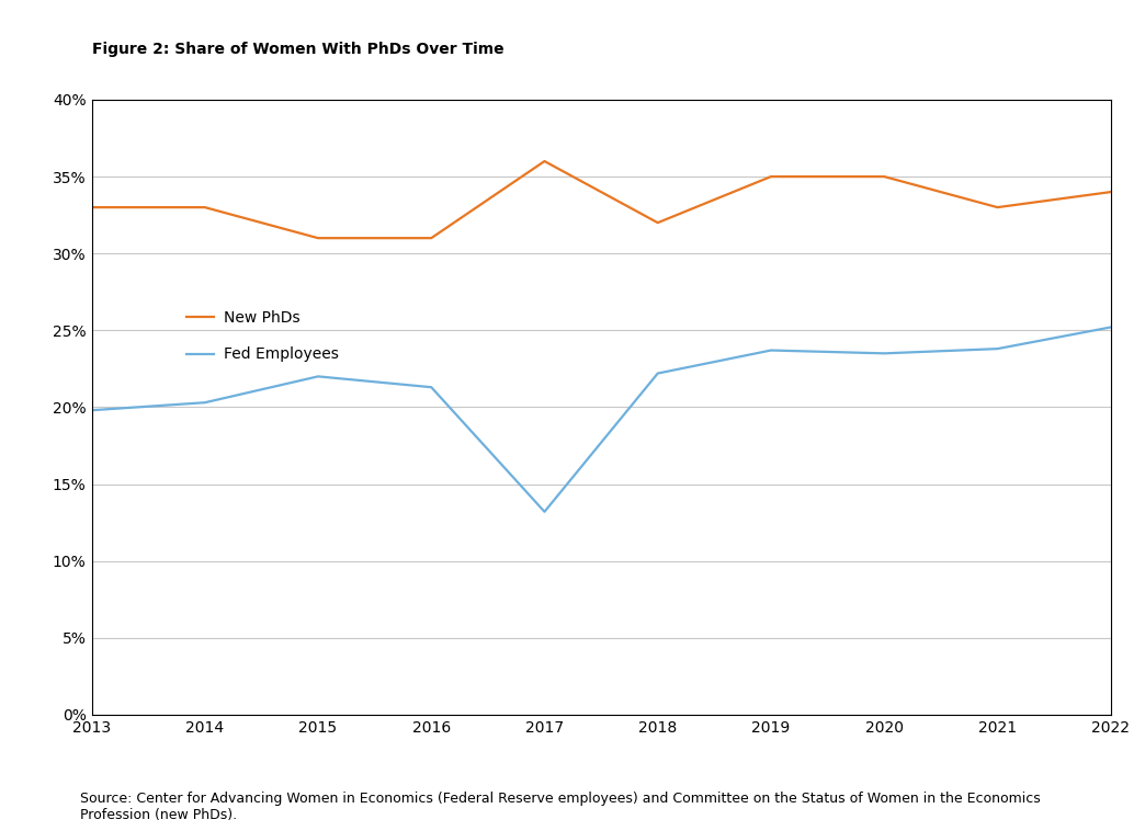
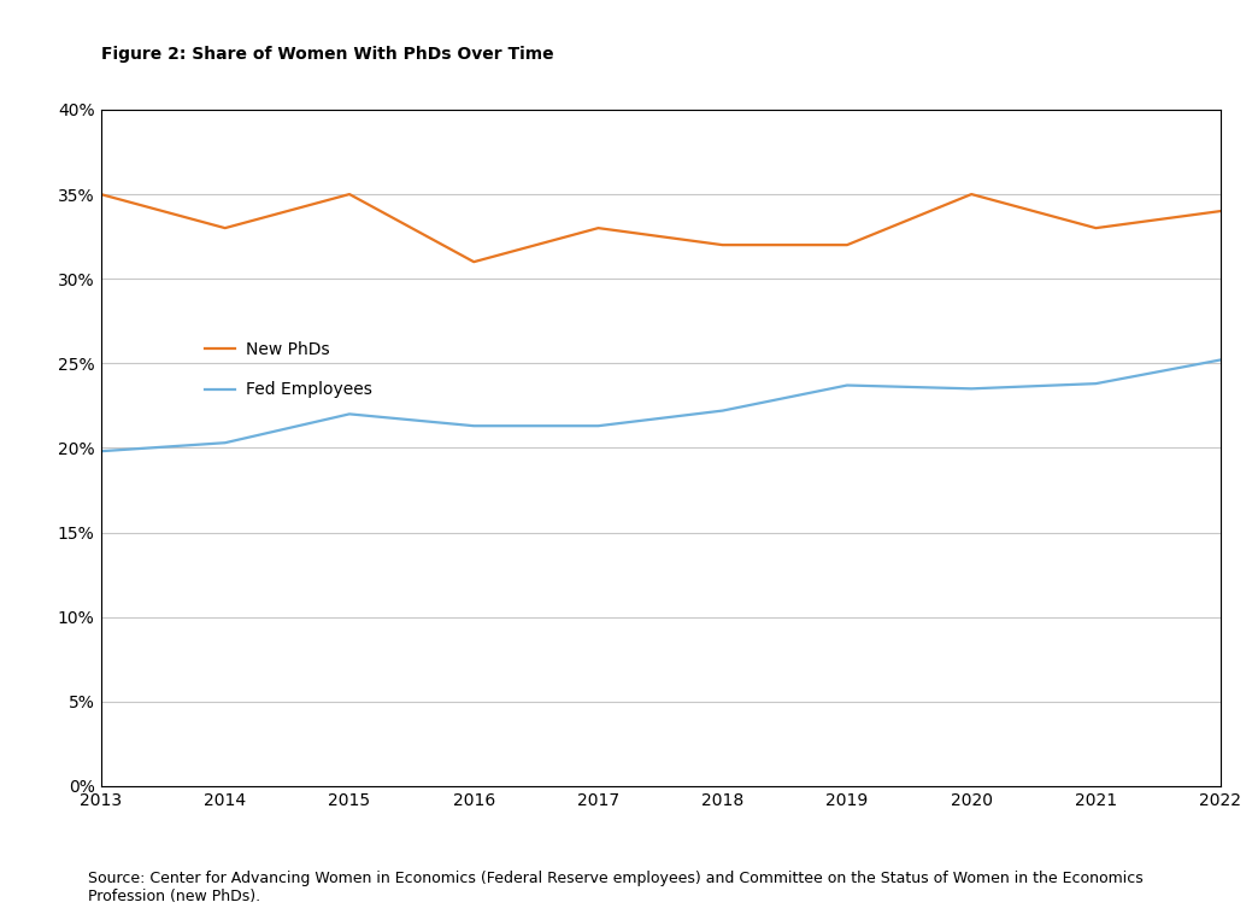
New PhDs/2013: 33% -> 35%
New PhDs/2015: 31% -> 35%
New PhDs/2017: 36% -> 33%
Fed Employees/2017: 13.2% -> 21.3%
New PhDs/2019: 35% -> 32%
